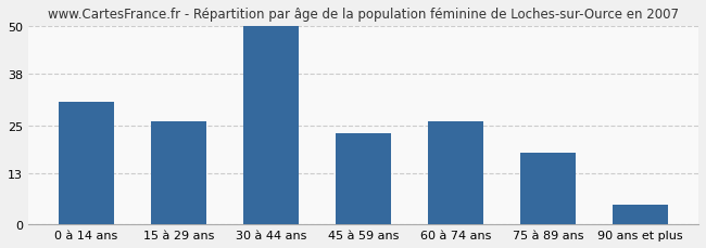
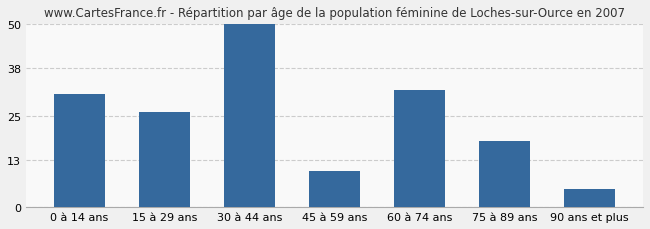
45 à 59 ans: 23 -> 10
60 à 74 ans: 26 -> 32
